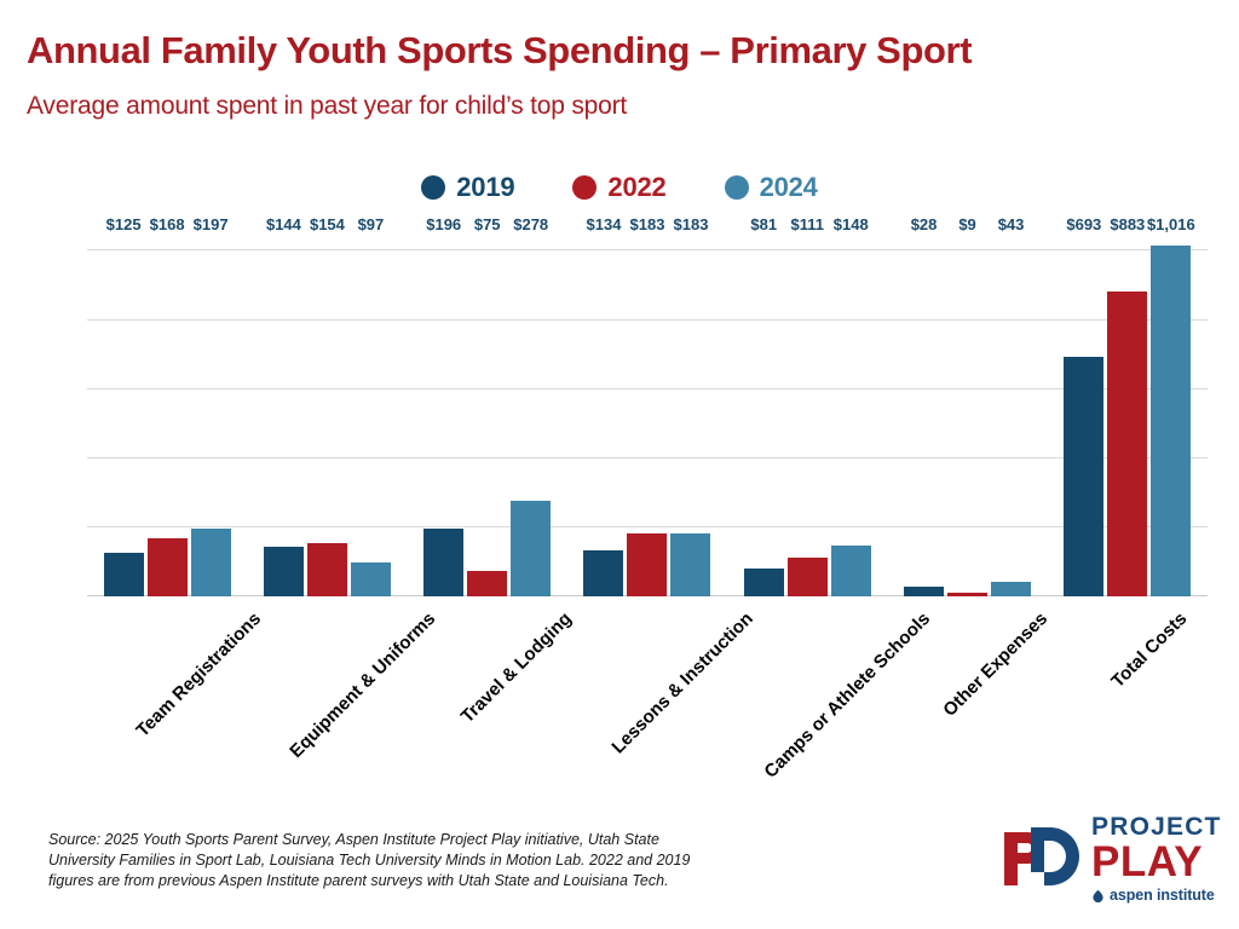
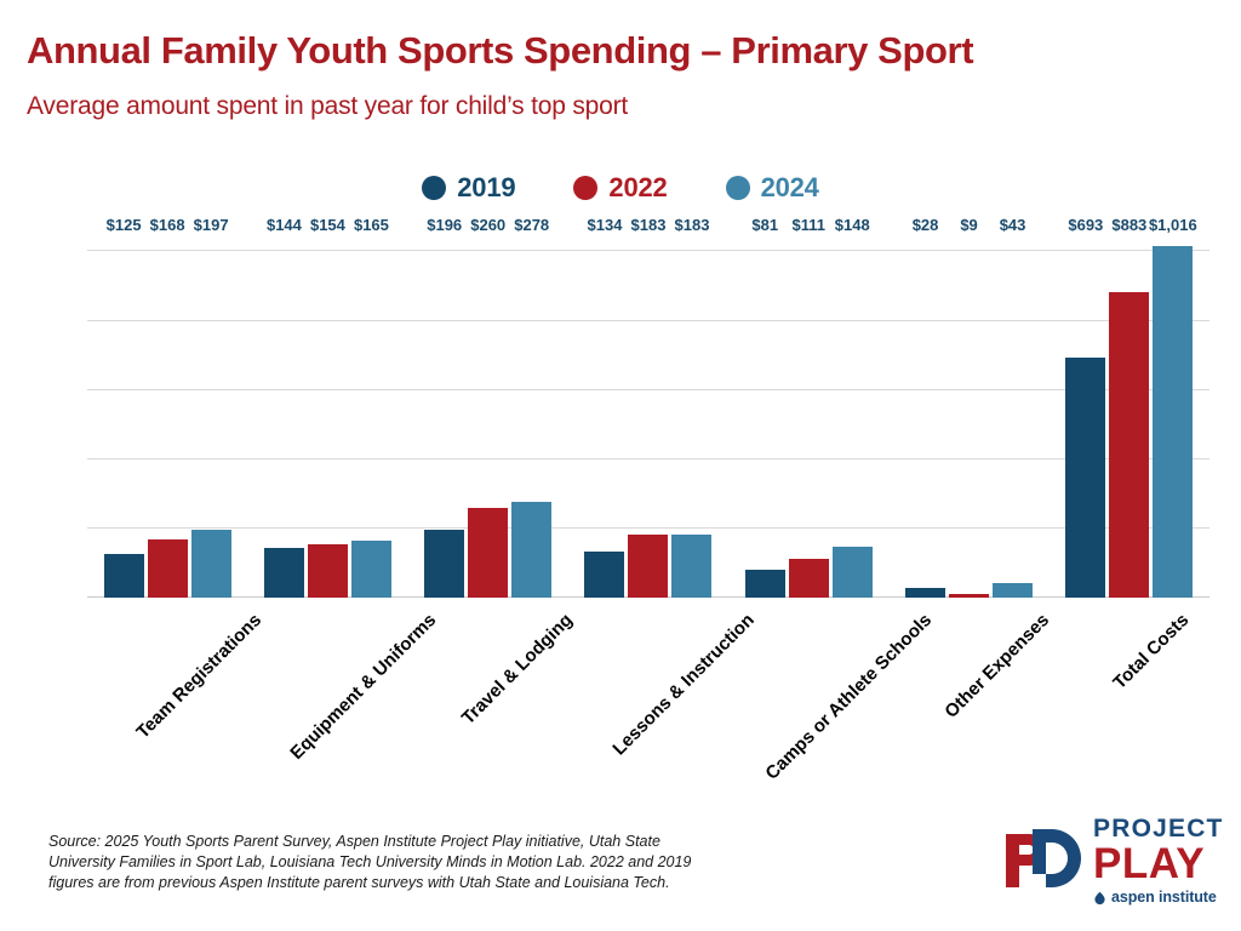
2024/Equipment & Uniforms: $97 -> $165
2022/Travel & Lodging: $75 -> $260
